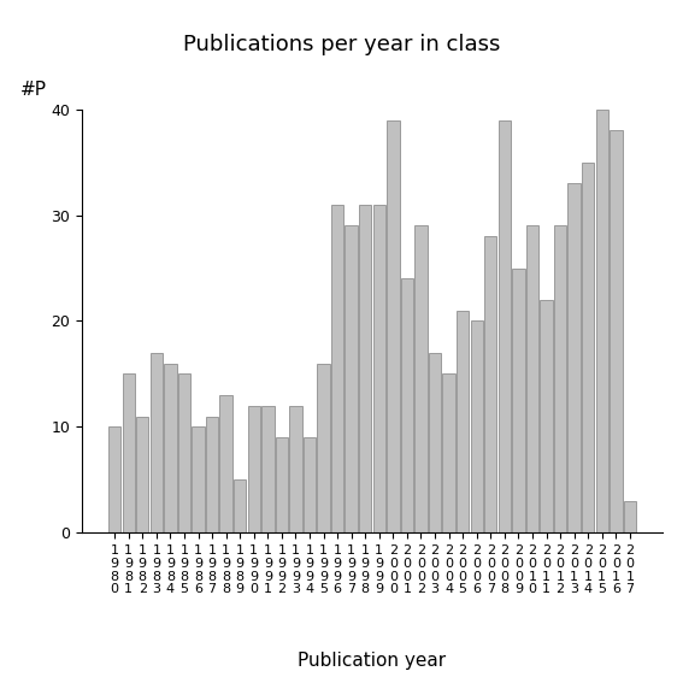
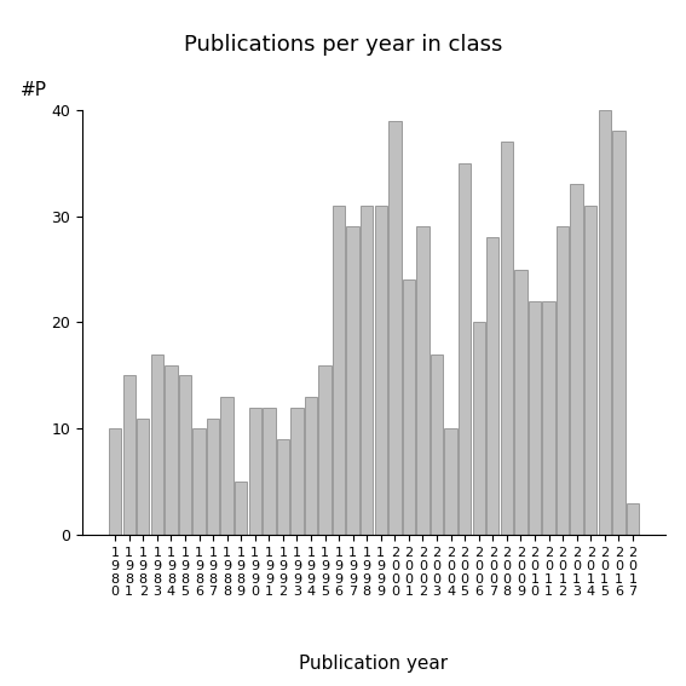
1 9 9 4: 9 -> 13
2 0 0 4: 15 -> 10
2 0 0 5: 21 -> 35
2 0 0 8: 39 -> 37
2 0 1 0: 29 -> 22
2 0 1 4: 35 -> 31
